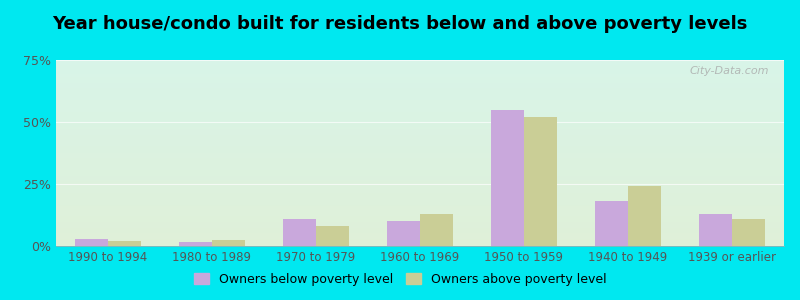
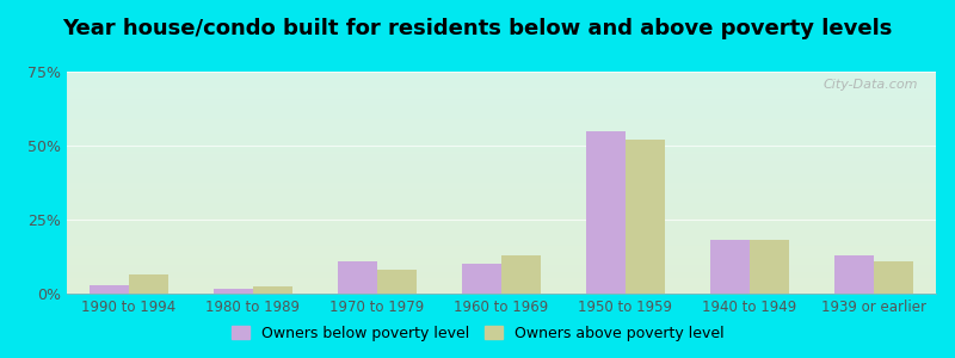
Owners above poverty level/1990 to 1994: 2.0% -> 6.5%
Owners above poverty level/1940 to 1949: 24.0% -> 18.0%
